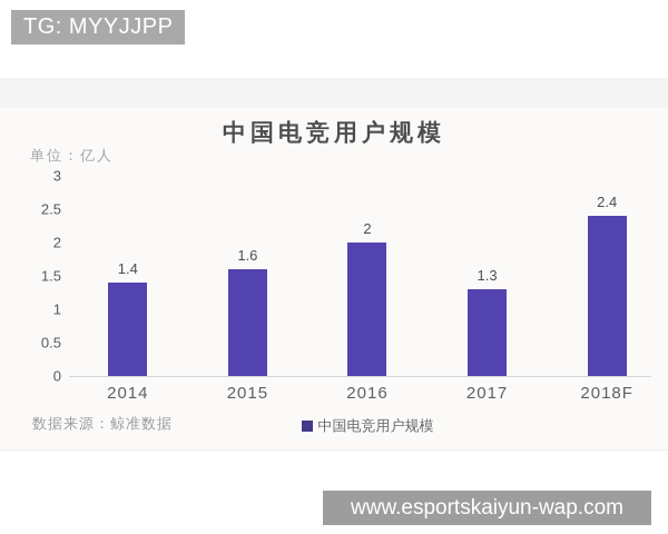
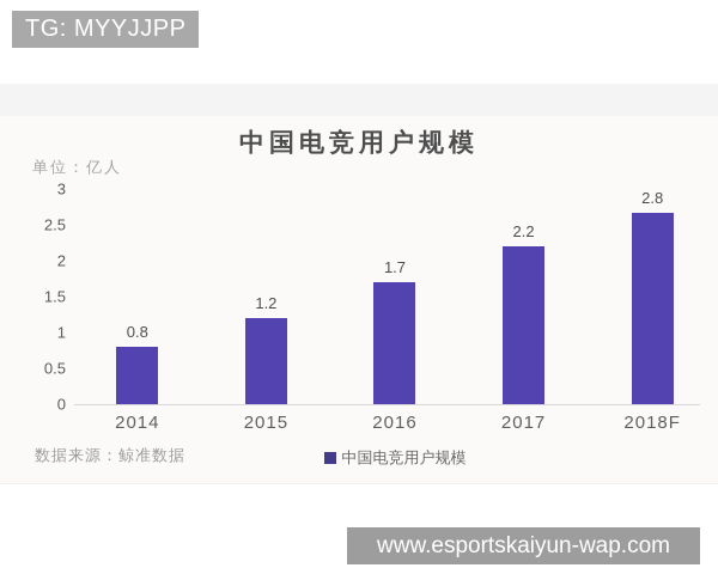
2014: 1.4 -> 0.8
2015: 1.6 -> 1.2
2016: 2 -> 1.7
2017: 1.3 -> 2.2
2018F: 2.4 -> 2.8
